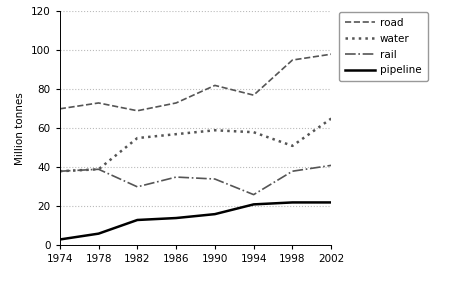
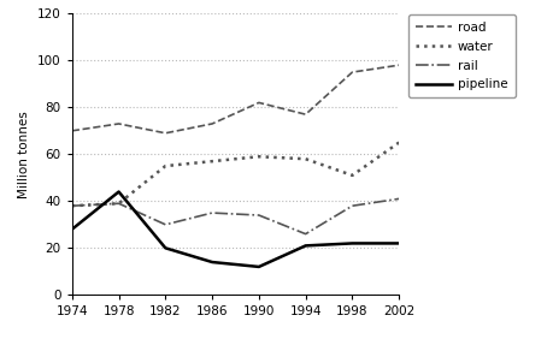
pipeline/1974: 3 -> 28
pipeline/1978: 6 -> 44
pipeline/1982: 13 -> 20
pipeline/1990: 16 -> 12
